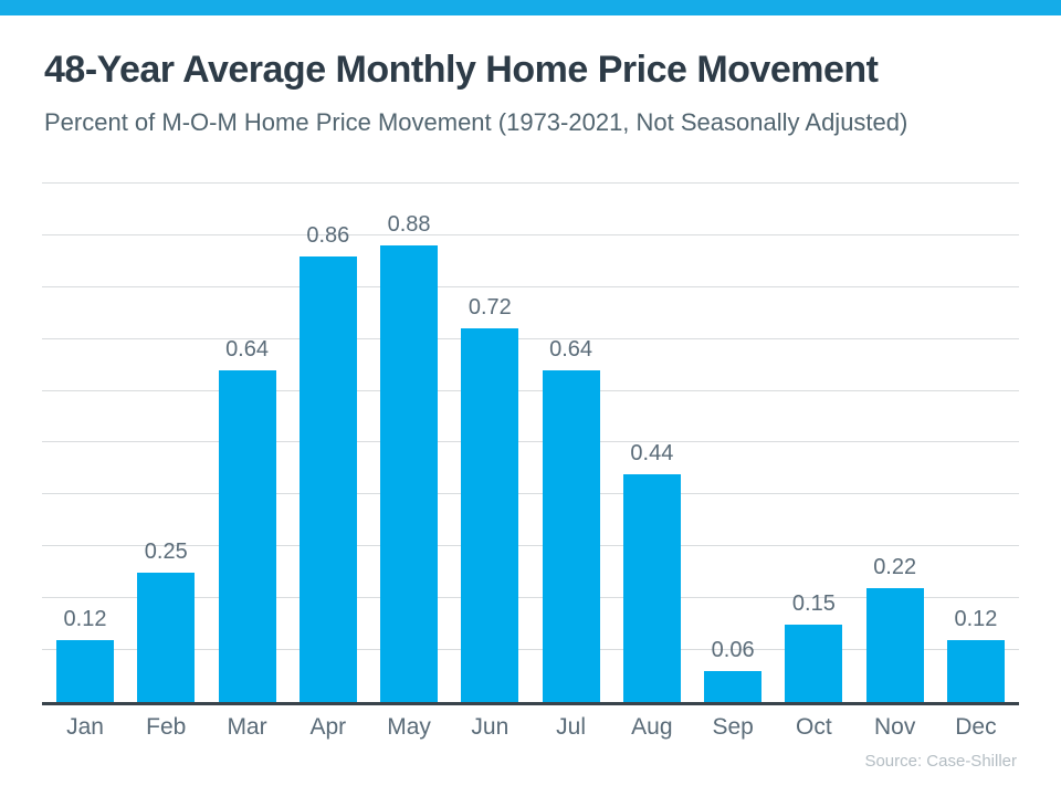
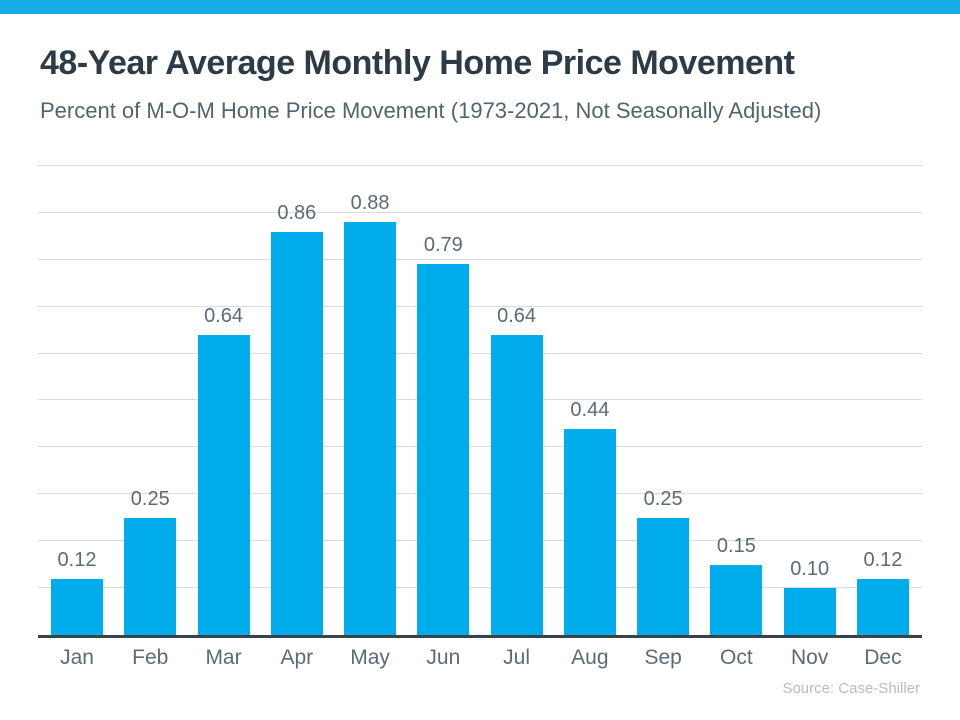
Jun: 0.72 -> 0.79
Sep: 0.06 -> 0.25
Nov: 0.22 -> 0.10
